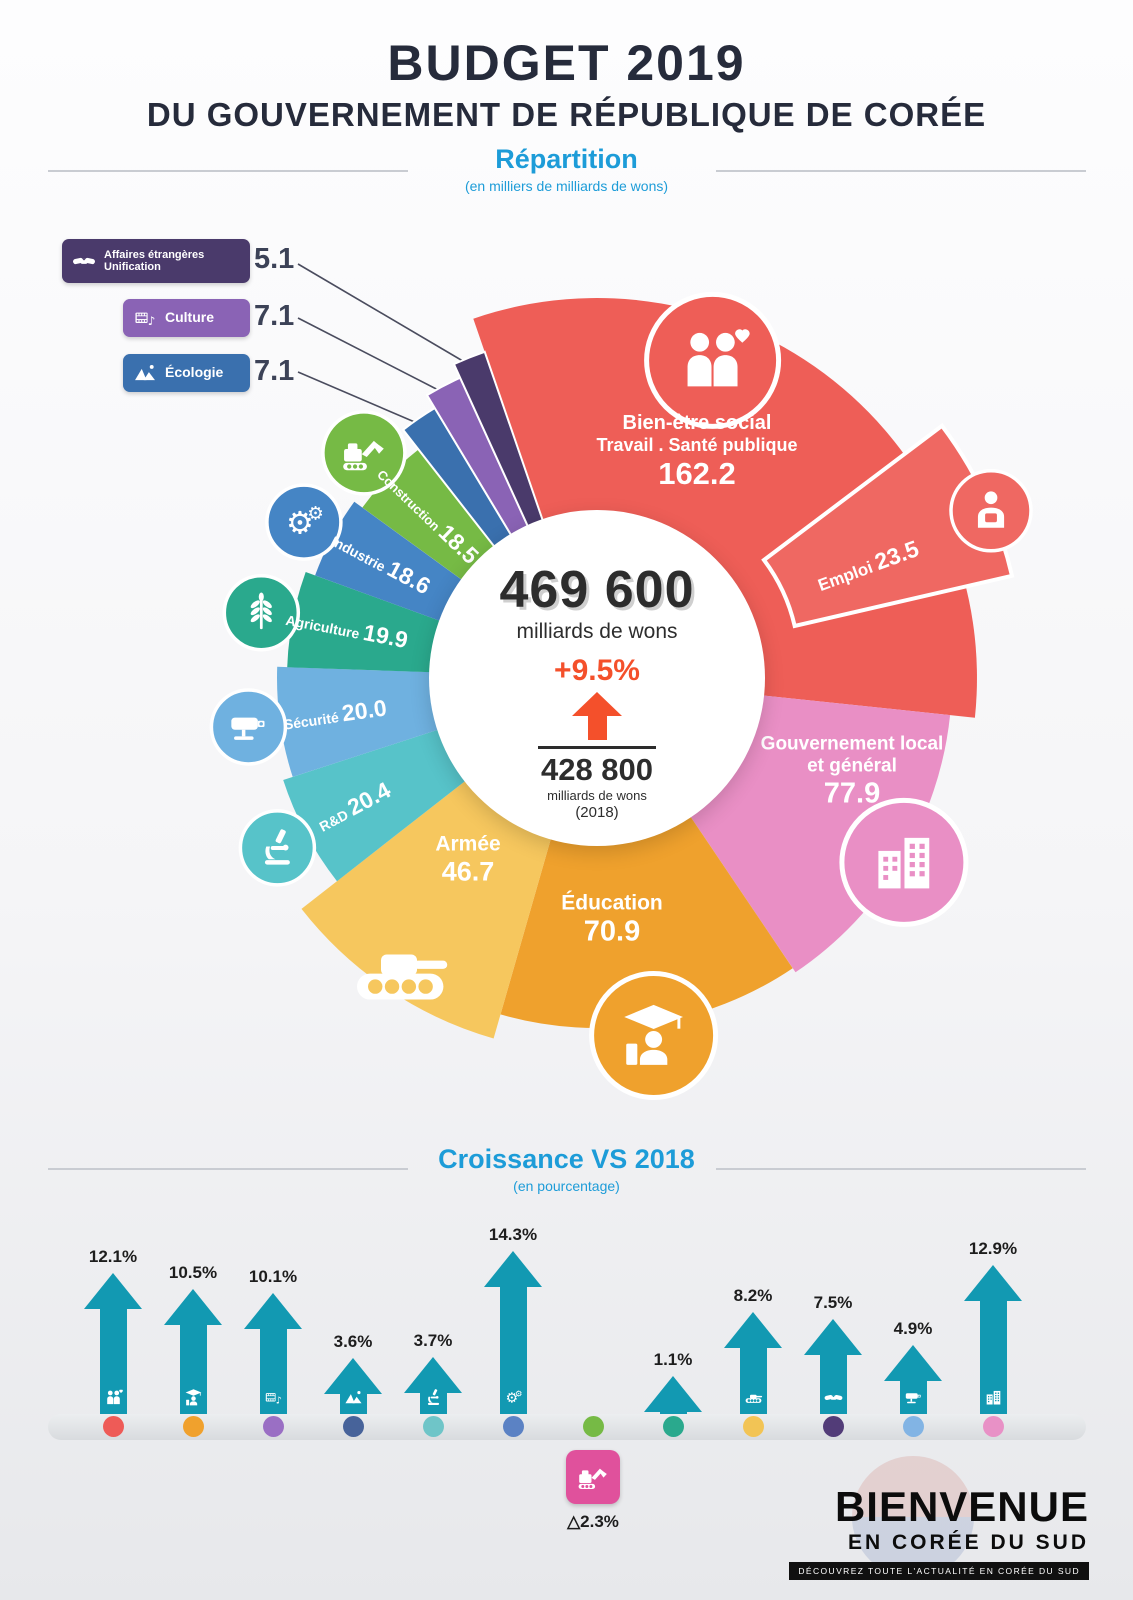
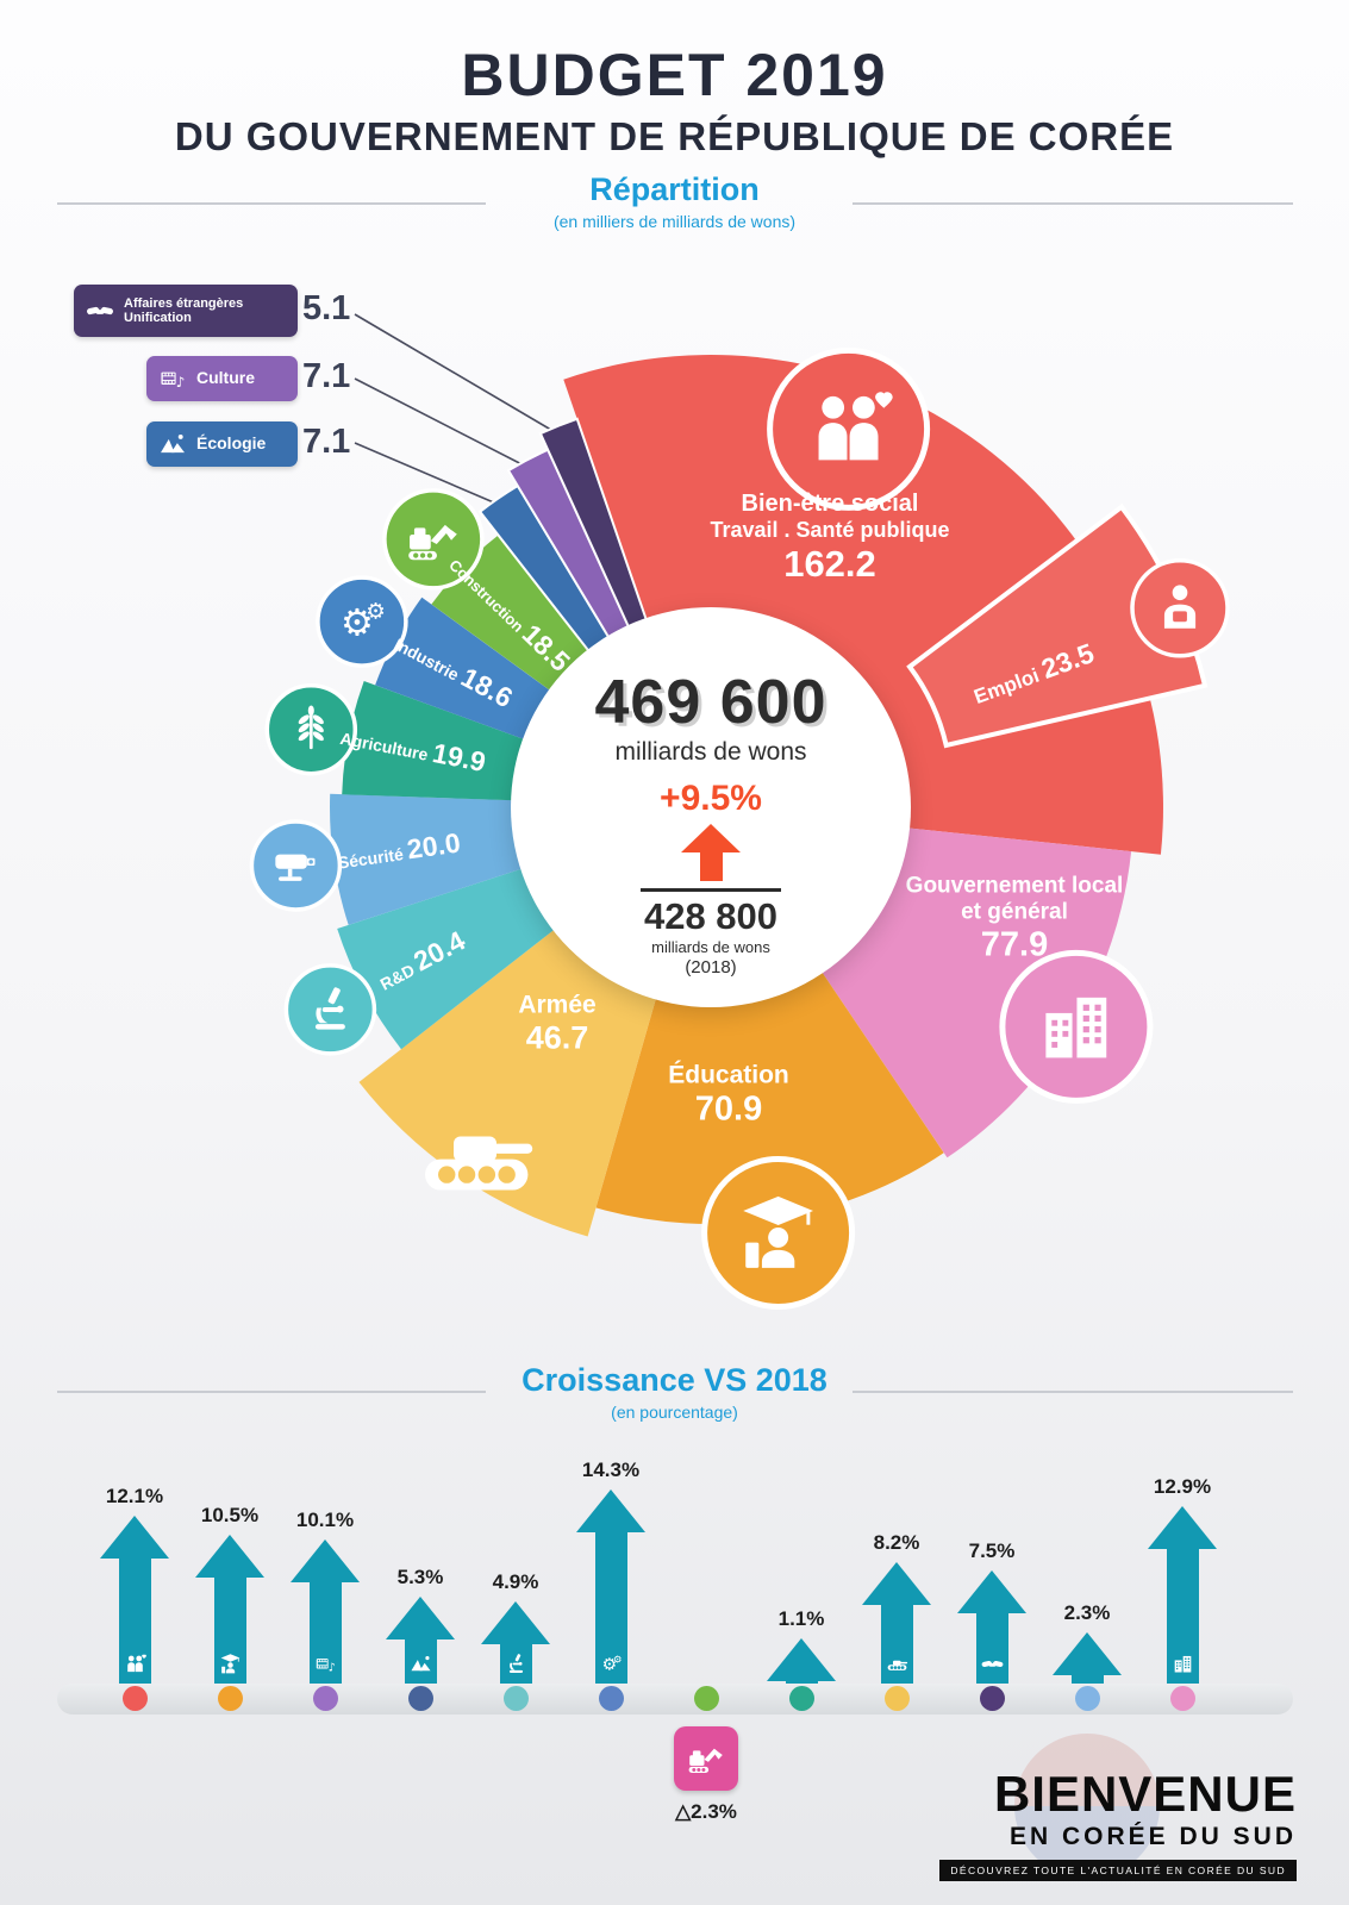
Croissance VS 2018/Écologie: 3.6% -> 5.3%
Croissance VS 2018/R&D: 3.7% -> 4.9%
Croissance VS 2018/Sécurité: 4.9% -> 2.3%
